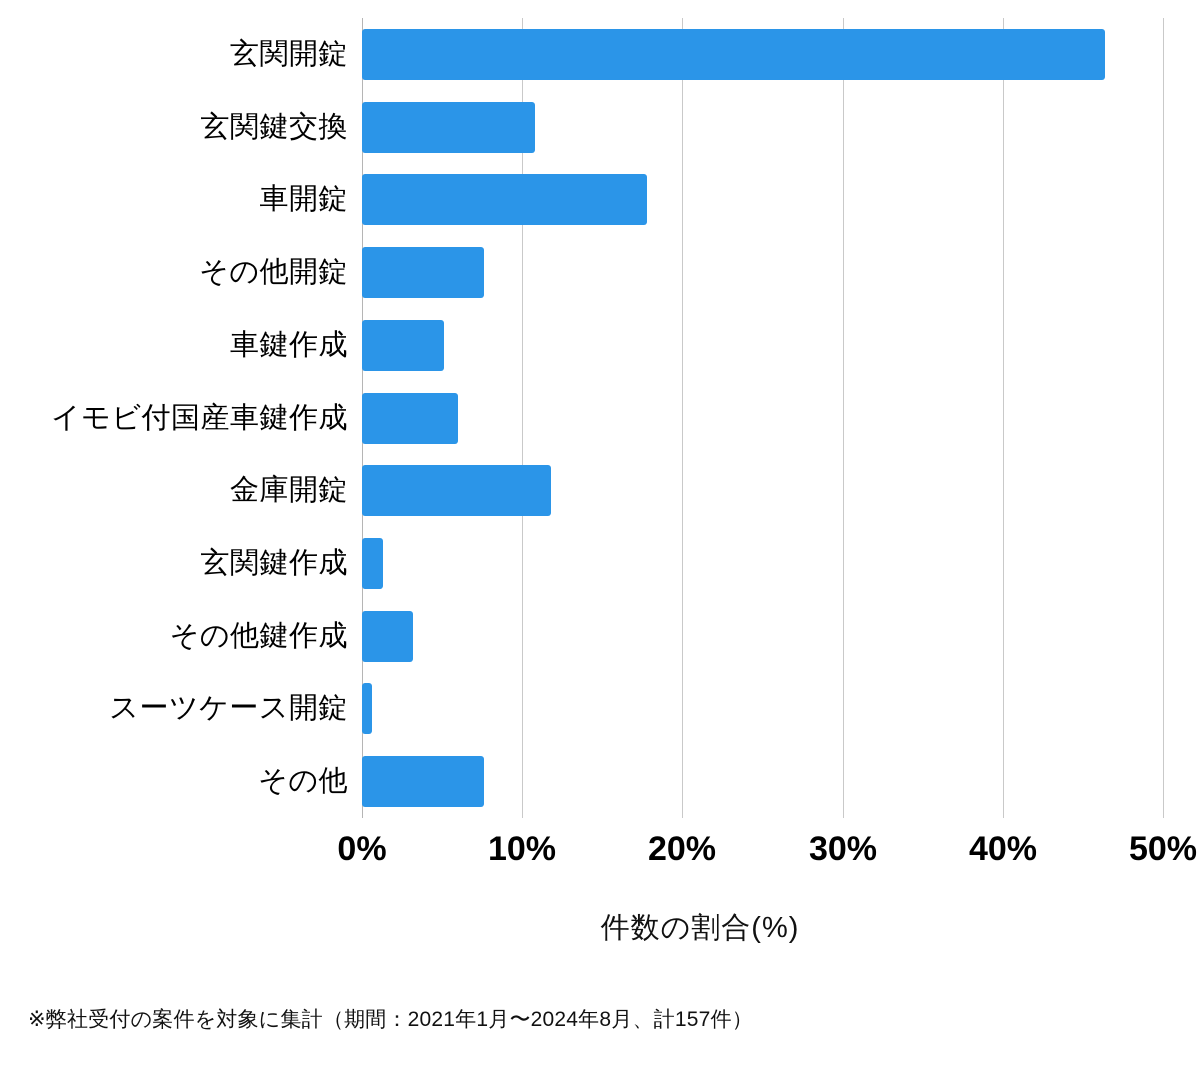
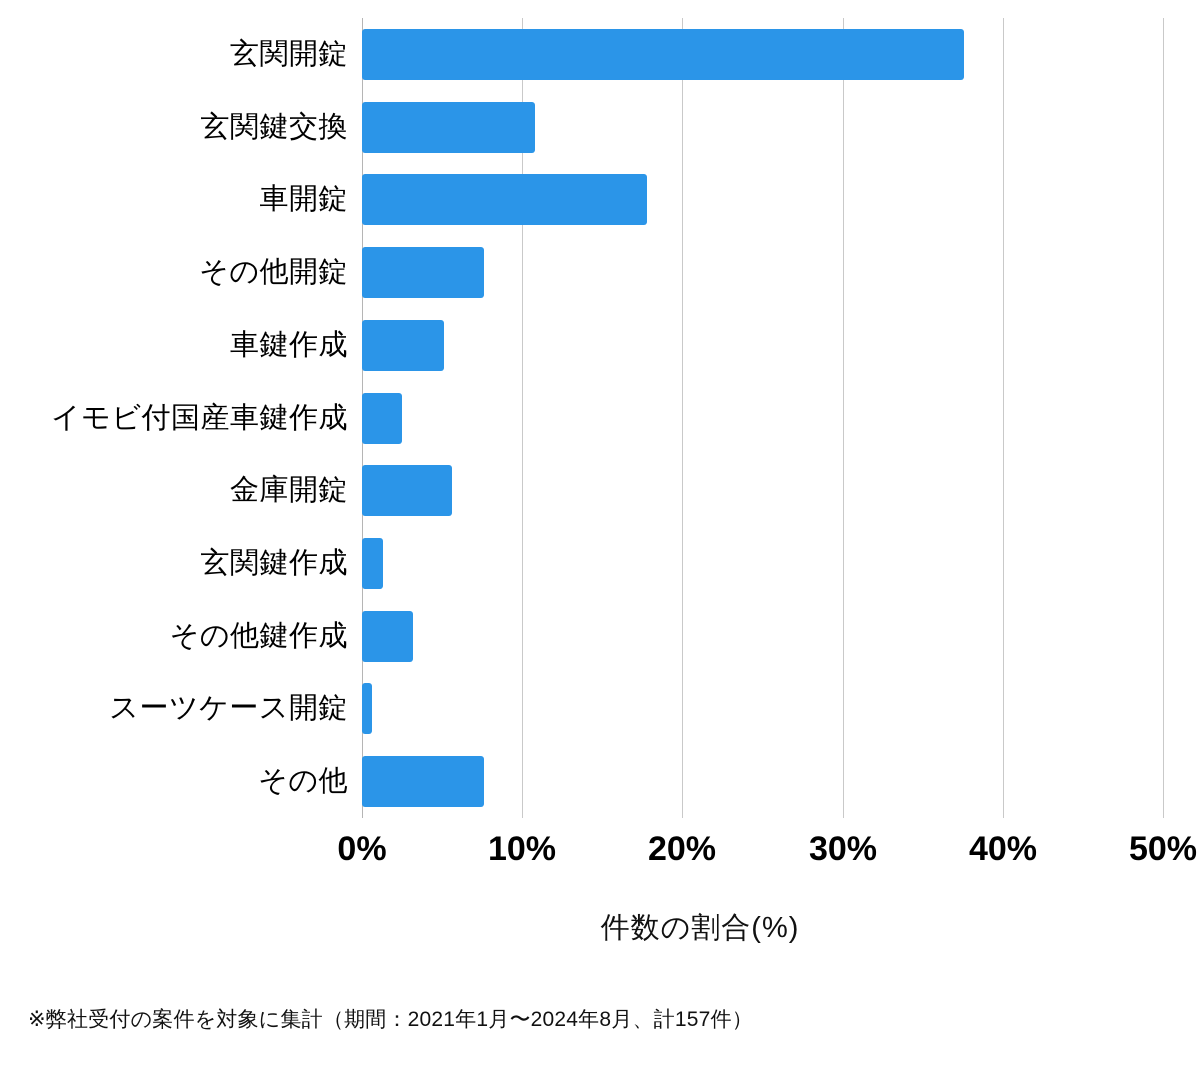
玄関開錠: 46.4% -> 37.6%
イモビ付国産車鍵作成: 6.0% -> 2.5%
金庫開錠: 11.8% -> 5.6%
